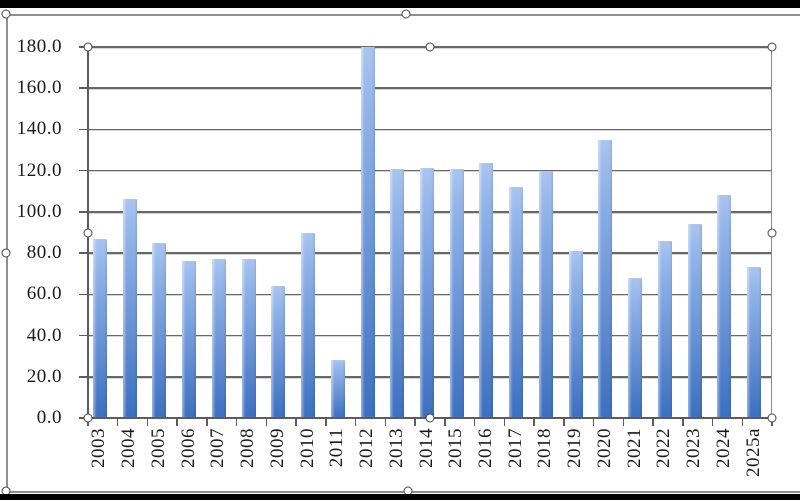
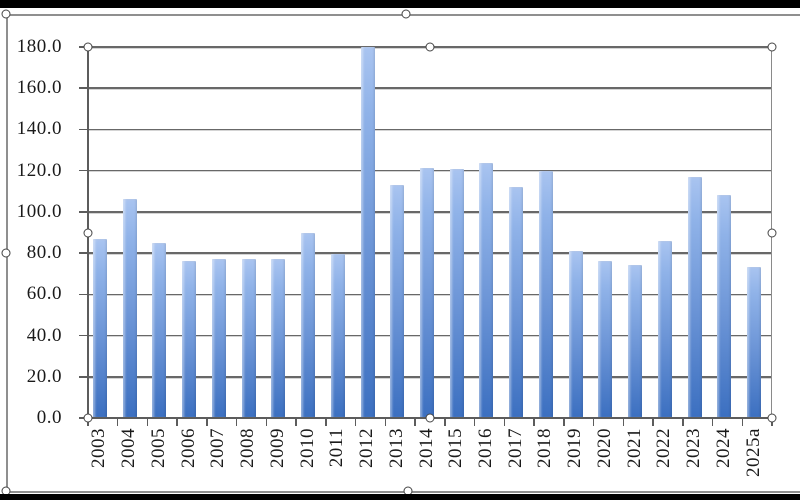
2009: 64 -> 77
2011: 28 -> 80
2013: 121 -> 113
2020: 135 -> 76
2021: 68 -> 74
2023: 94 -> 117
